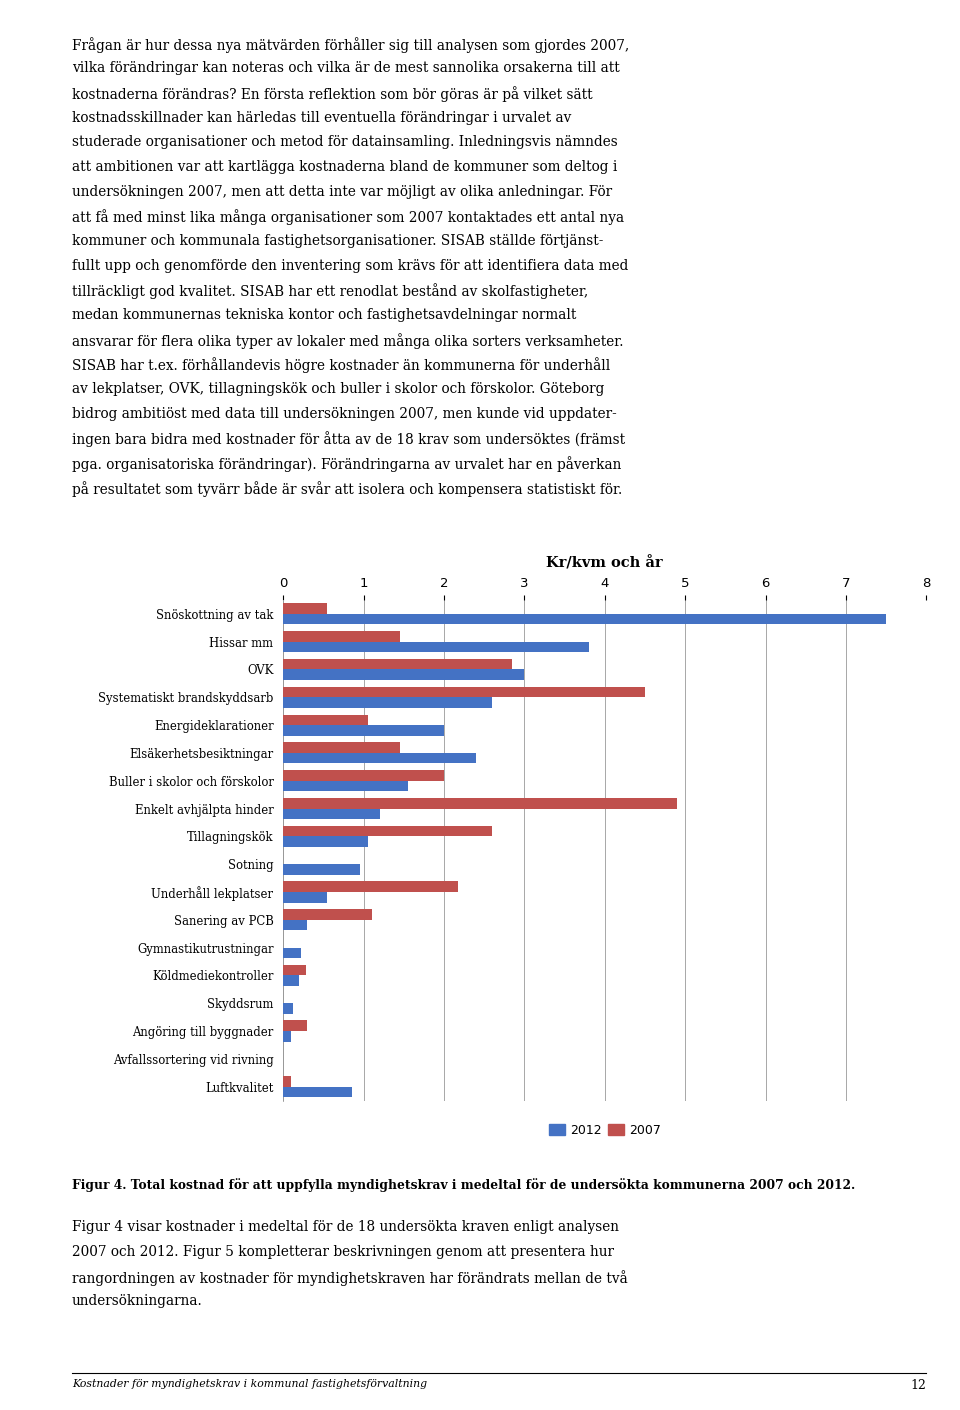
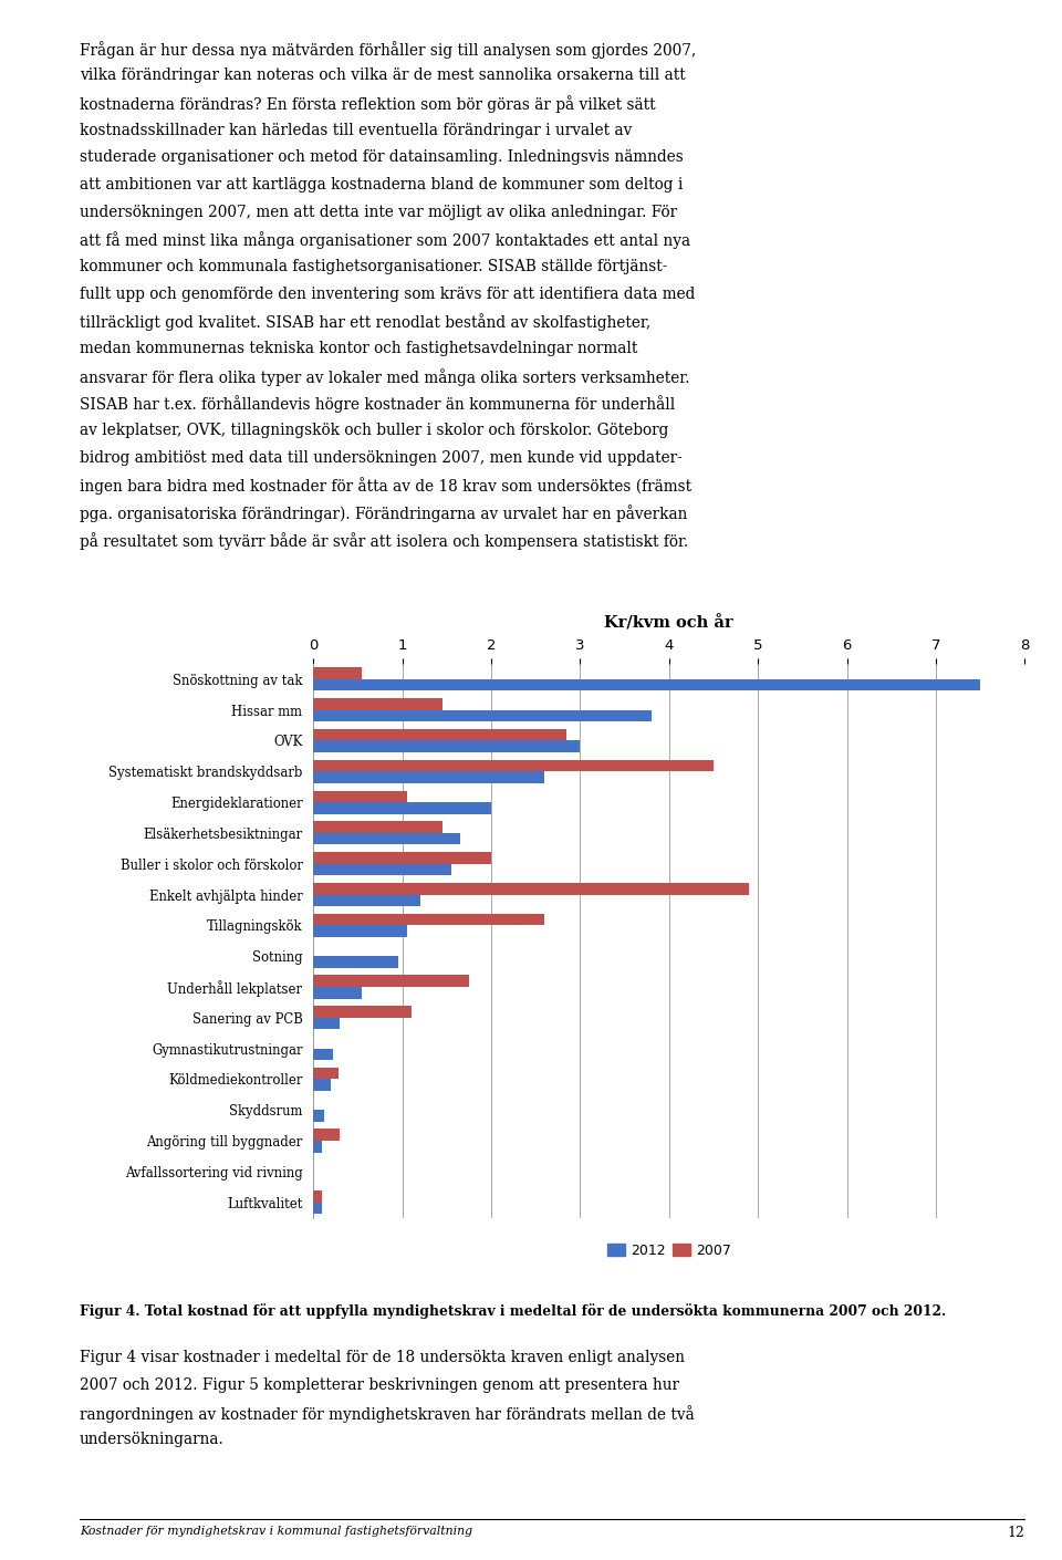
2012/Elsäkerhetsbesiktningar: 2.40 -> 1.65
2007/Underhåll lekplatser: 2.18 -> 1.75
2012/Luftkvalitet: 0.86 -> 0.10
